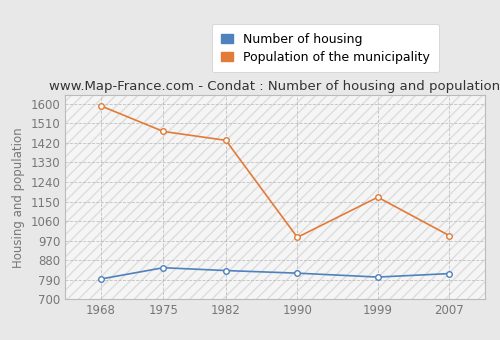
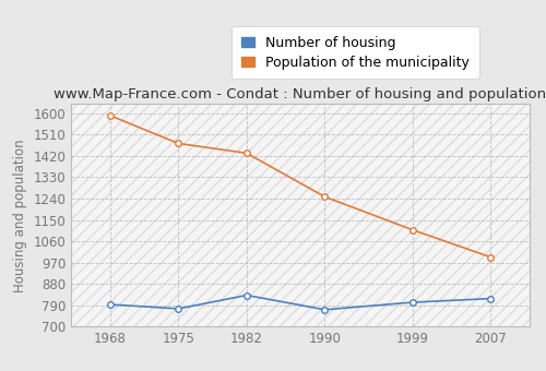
Number of housing/1975: 845 -> 775
Number of housing/1990: 820 -> 771
Population of the municipality/1990: 985 -> 1248
Population of the municipality/1999: 1170 -> 1108
